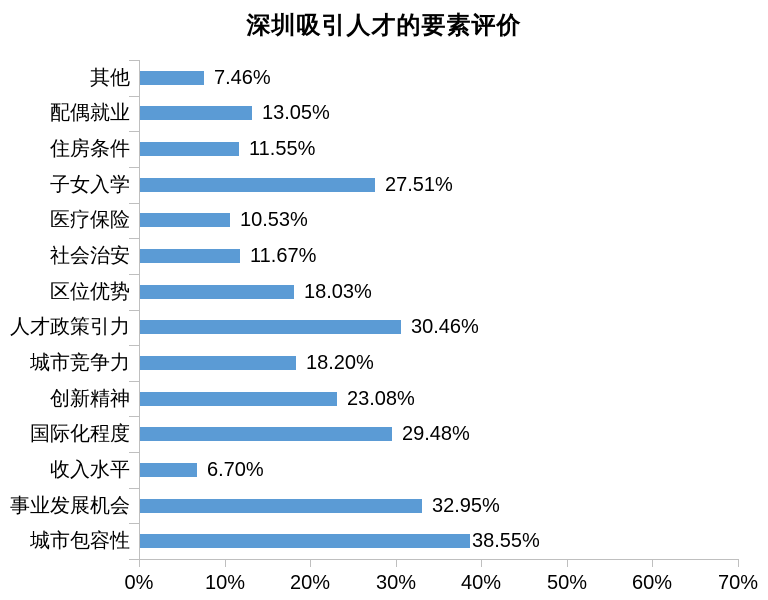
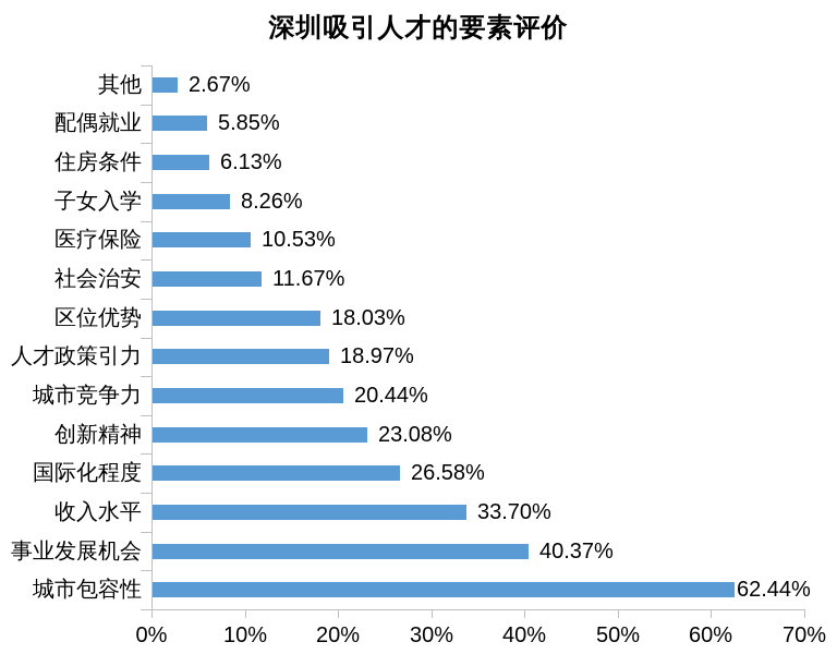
其他: 7.46% -> 2.67%
配偶就业: 13.05% -> 5.85%
住房条件: 11.55% -> 6.13%
子女入学: 27.51% -> 8.26%
人才政策引力: 30.46% -> 18.97%
城市竞争力: 18.20% -> 20.44%
国际化程度: 29.48% -> 26.58%
收入水平: 6.70% -> 33.70%
事业发展机会: 32.95% -> 40.37%
城市包容性: 38.55% -> 62.44%
